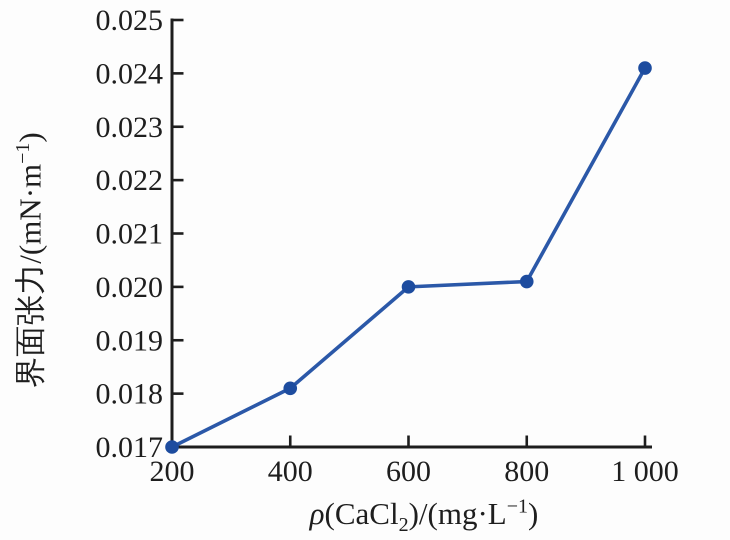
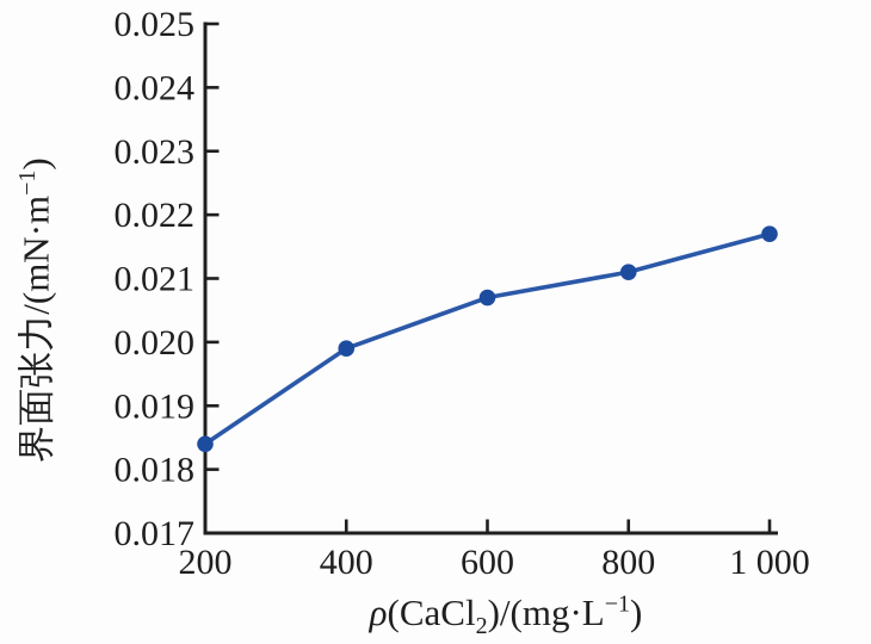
200: 0.0170 -> 0.0184
400: 0.0181 -> 0.0199
600: 0.0200 -> 0.0207
800: 0.0201 -> 0.0211
1000: 0.0241 -> 0.0217
